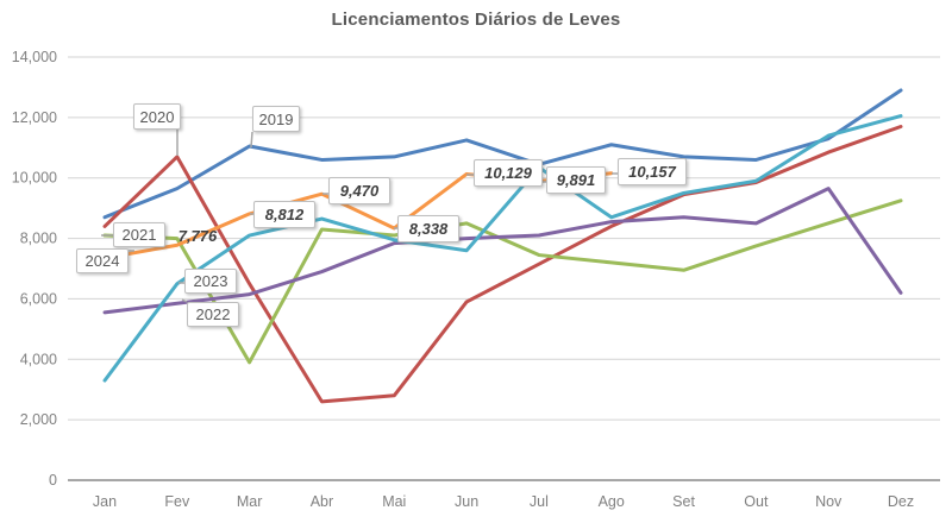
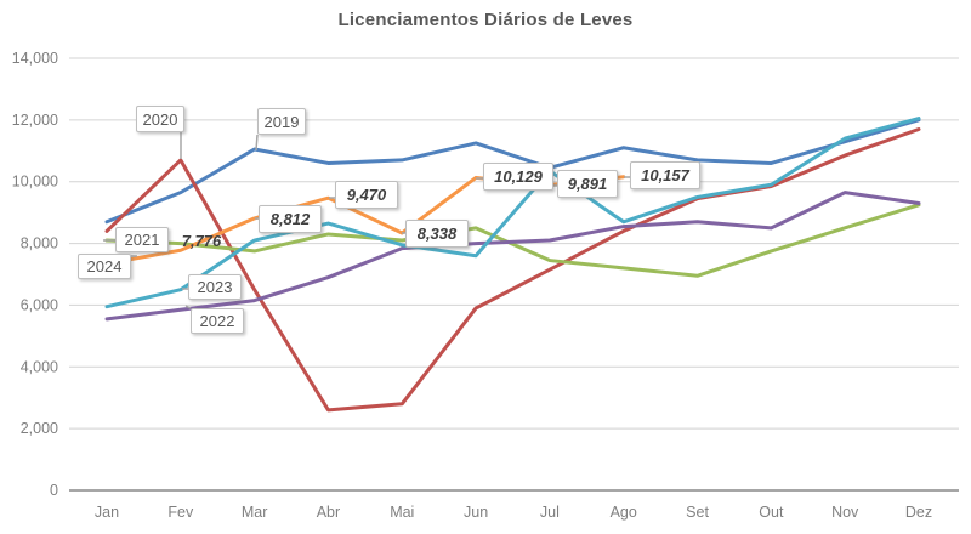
2023/Jan: 3300 -> 6000
2021/Mar: 3900 -> 7800
2019/Dez: 12900 -> 12000
2022/Dez: 6200 -> 9300
